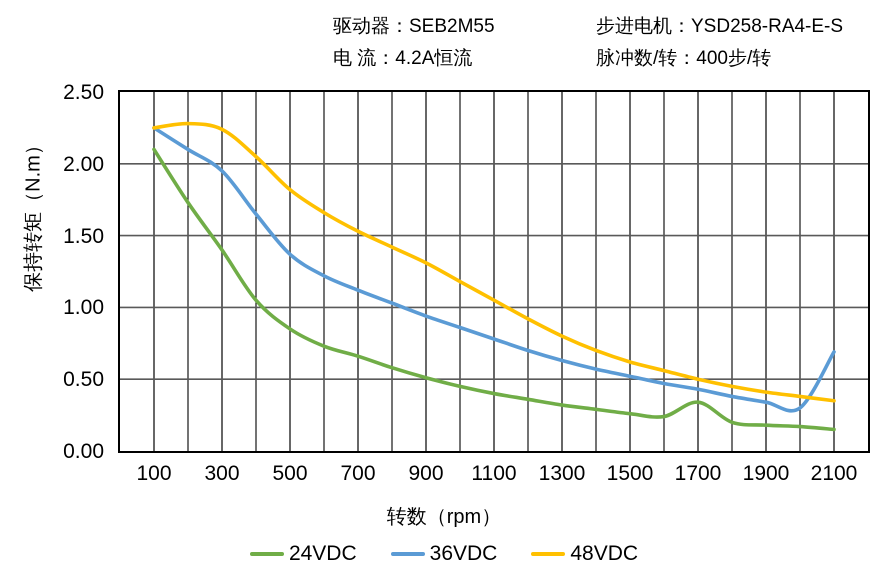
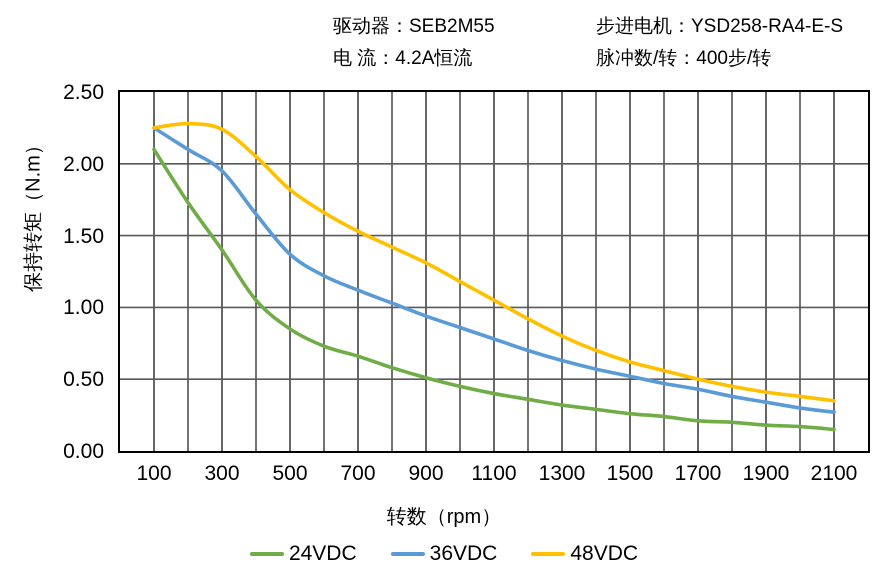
24VDC/1700: 0.34 -> 0.21
36VDC/2100: 0.69 -> 0.27
